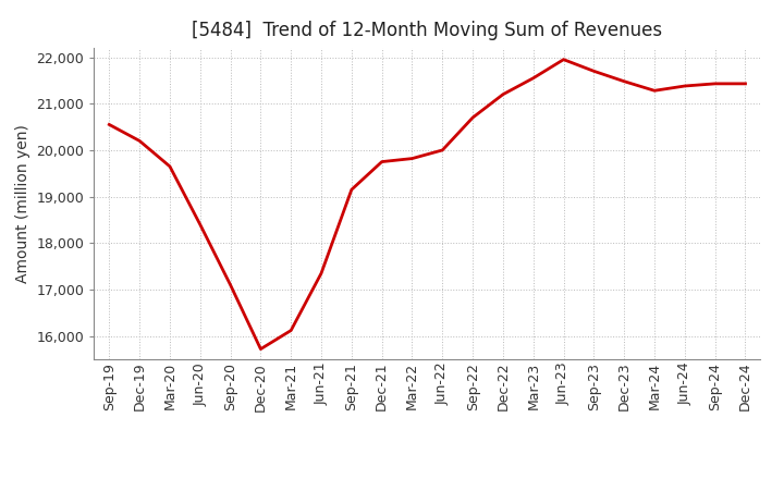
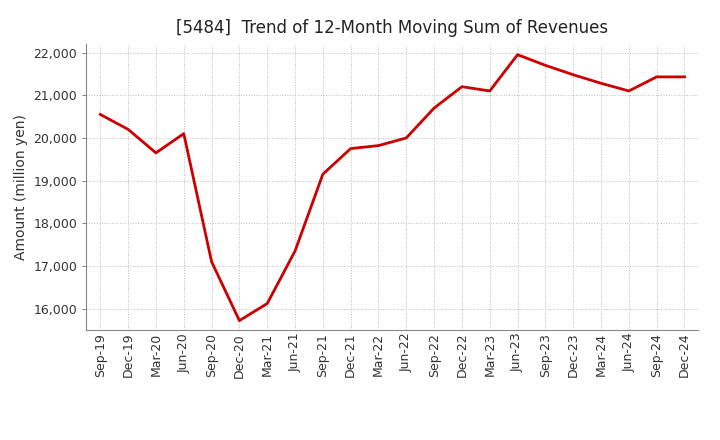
Jun-20: 18,400 -> 20,100
Mar-23: 21,550 -> 21,100
Jun-24: 21,380 -> 21,100
